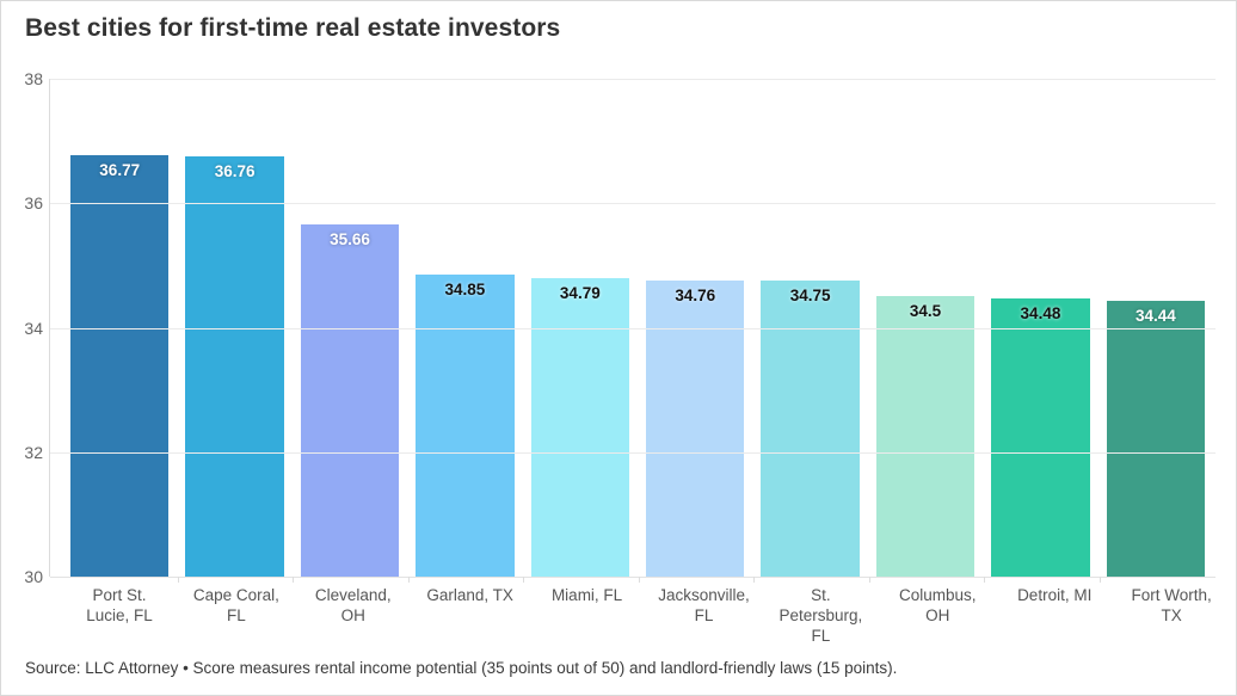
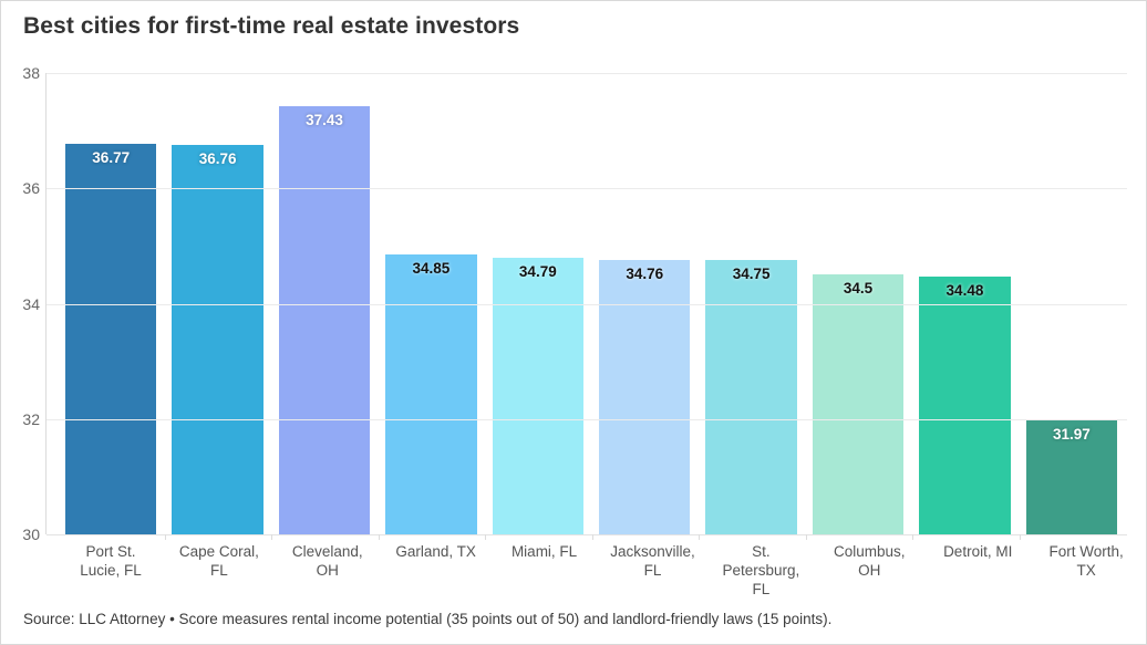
Cleveland, OH: 35.66 -> 37.43
Fort Worth, TX: 34.44 -> 31.97
